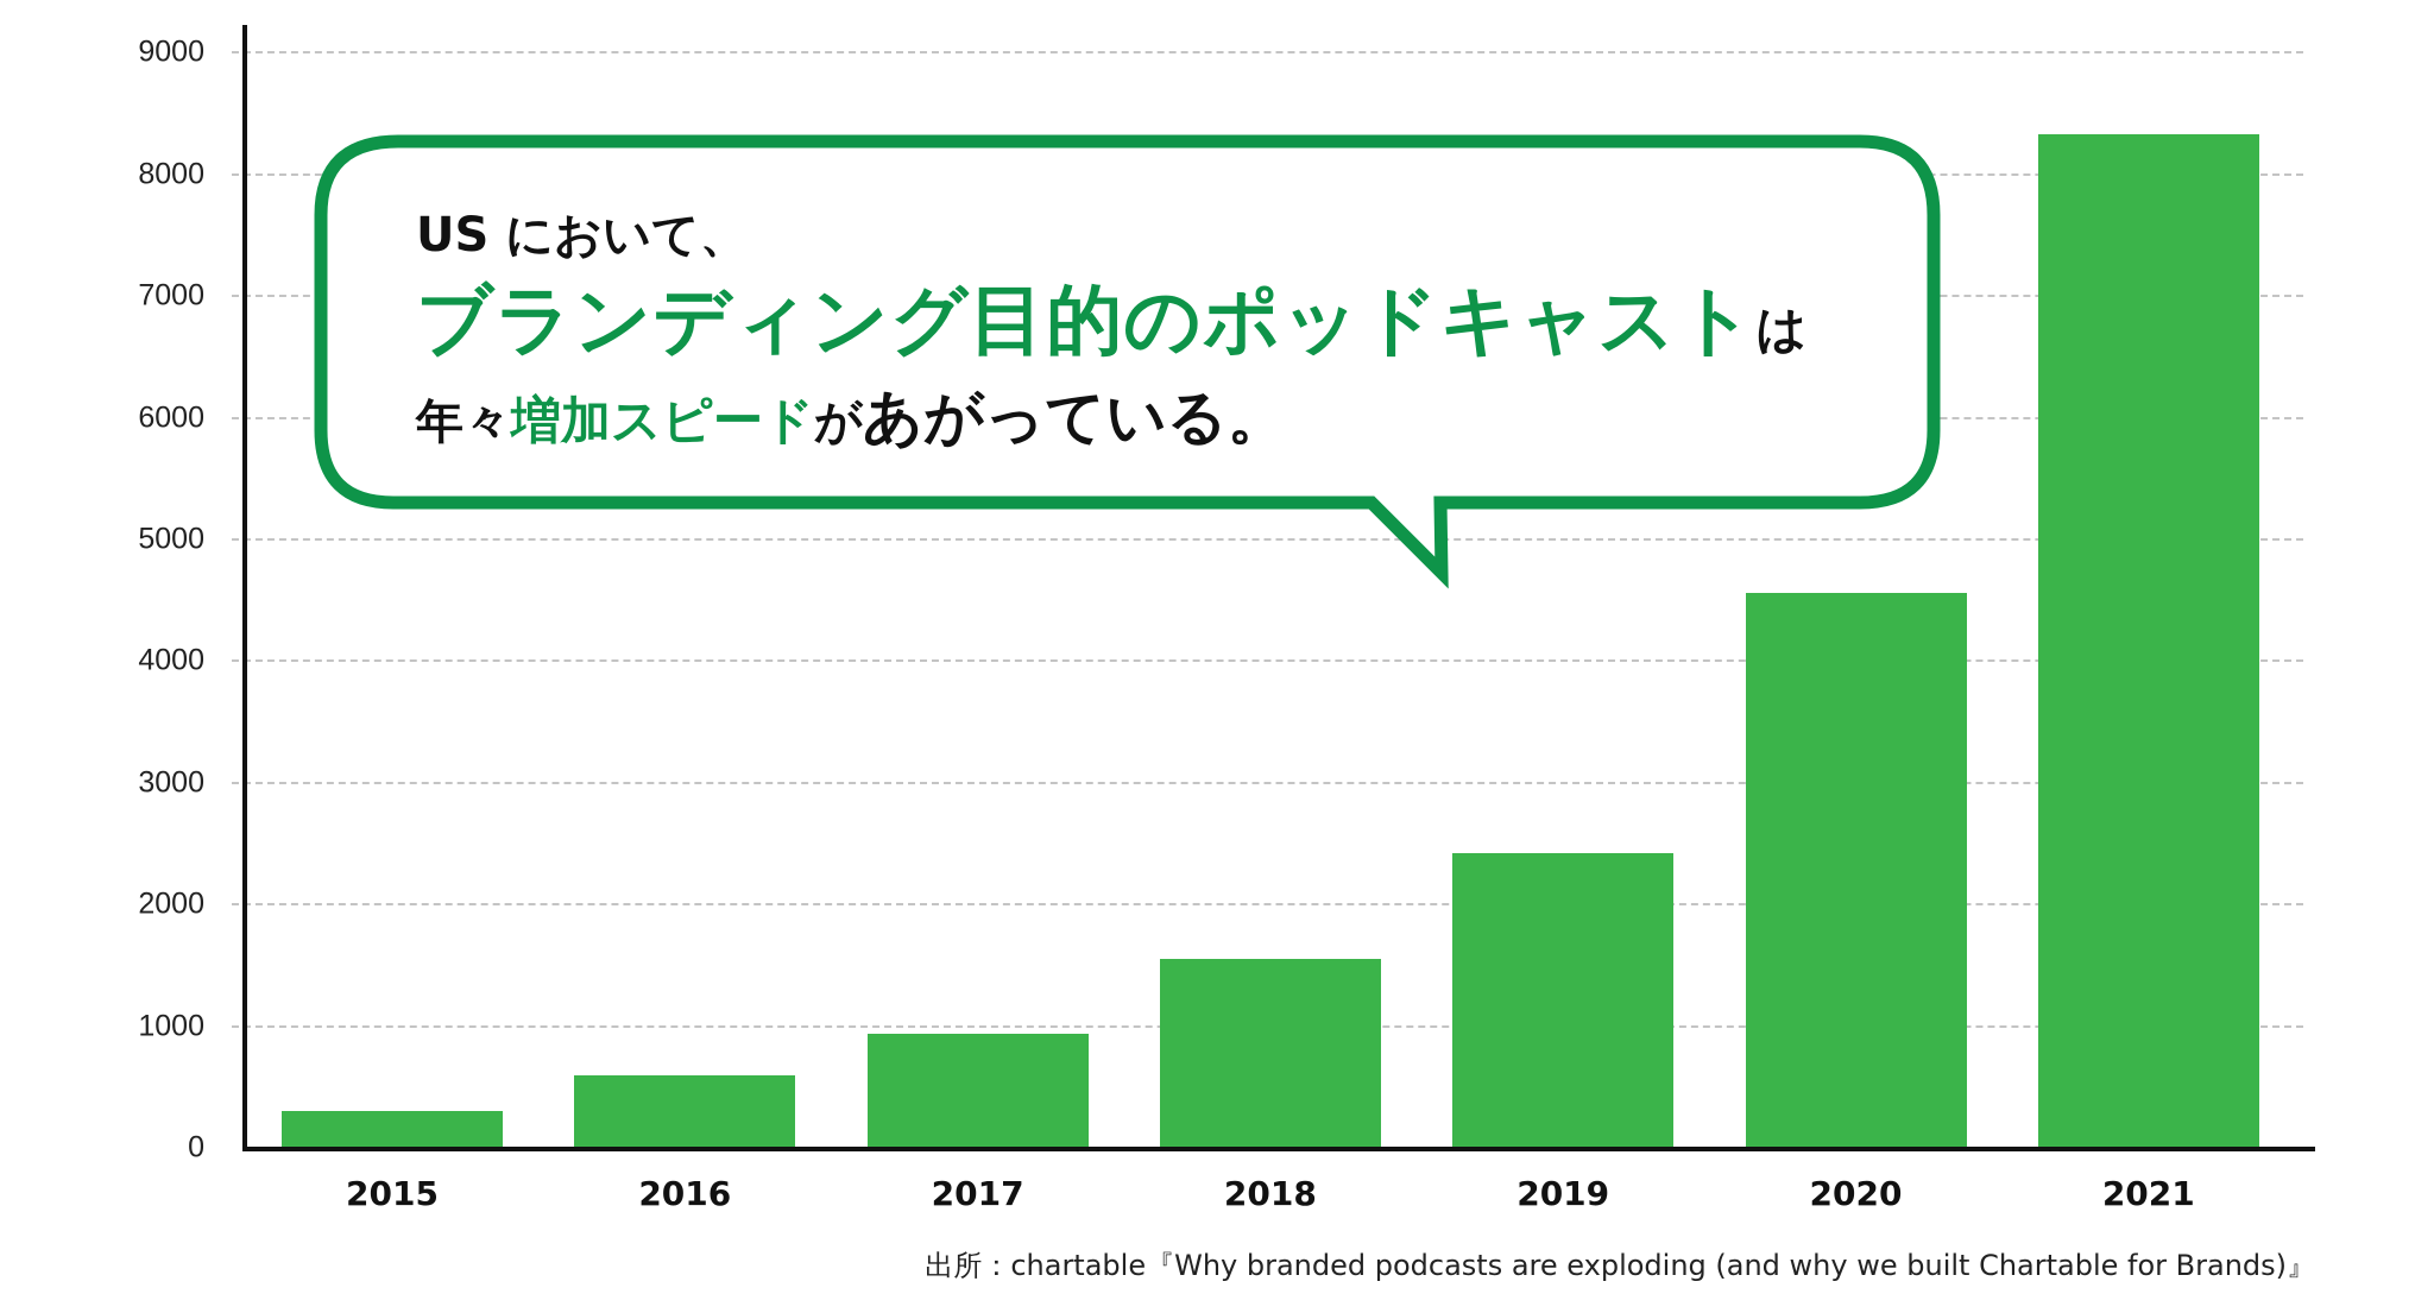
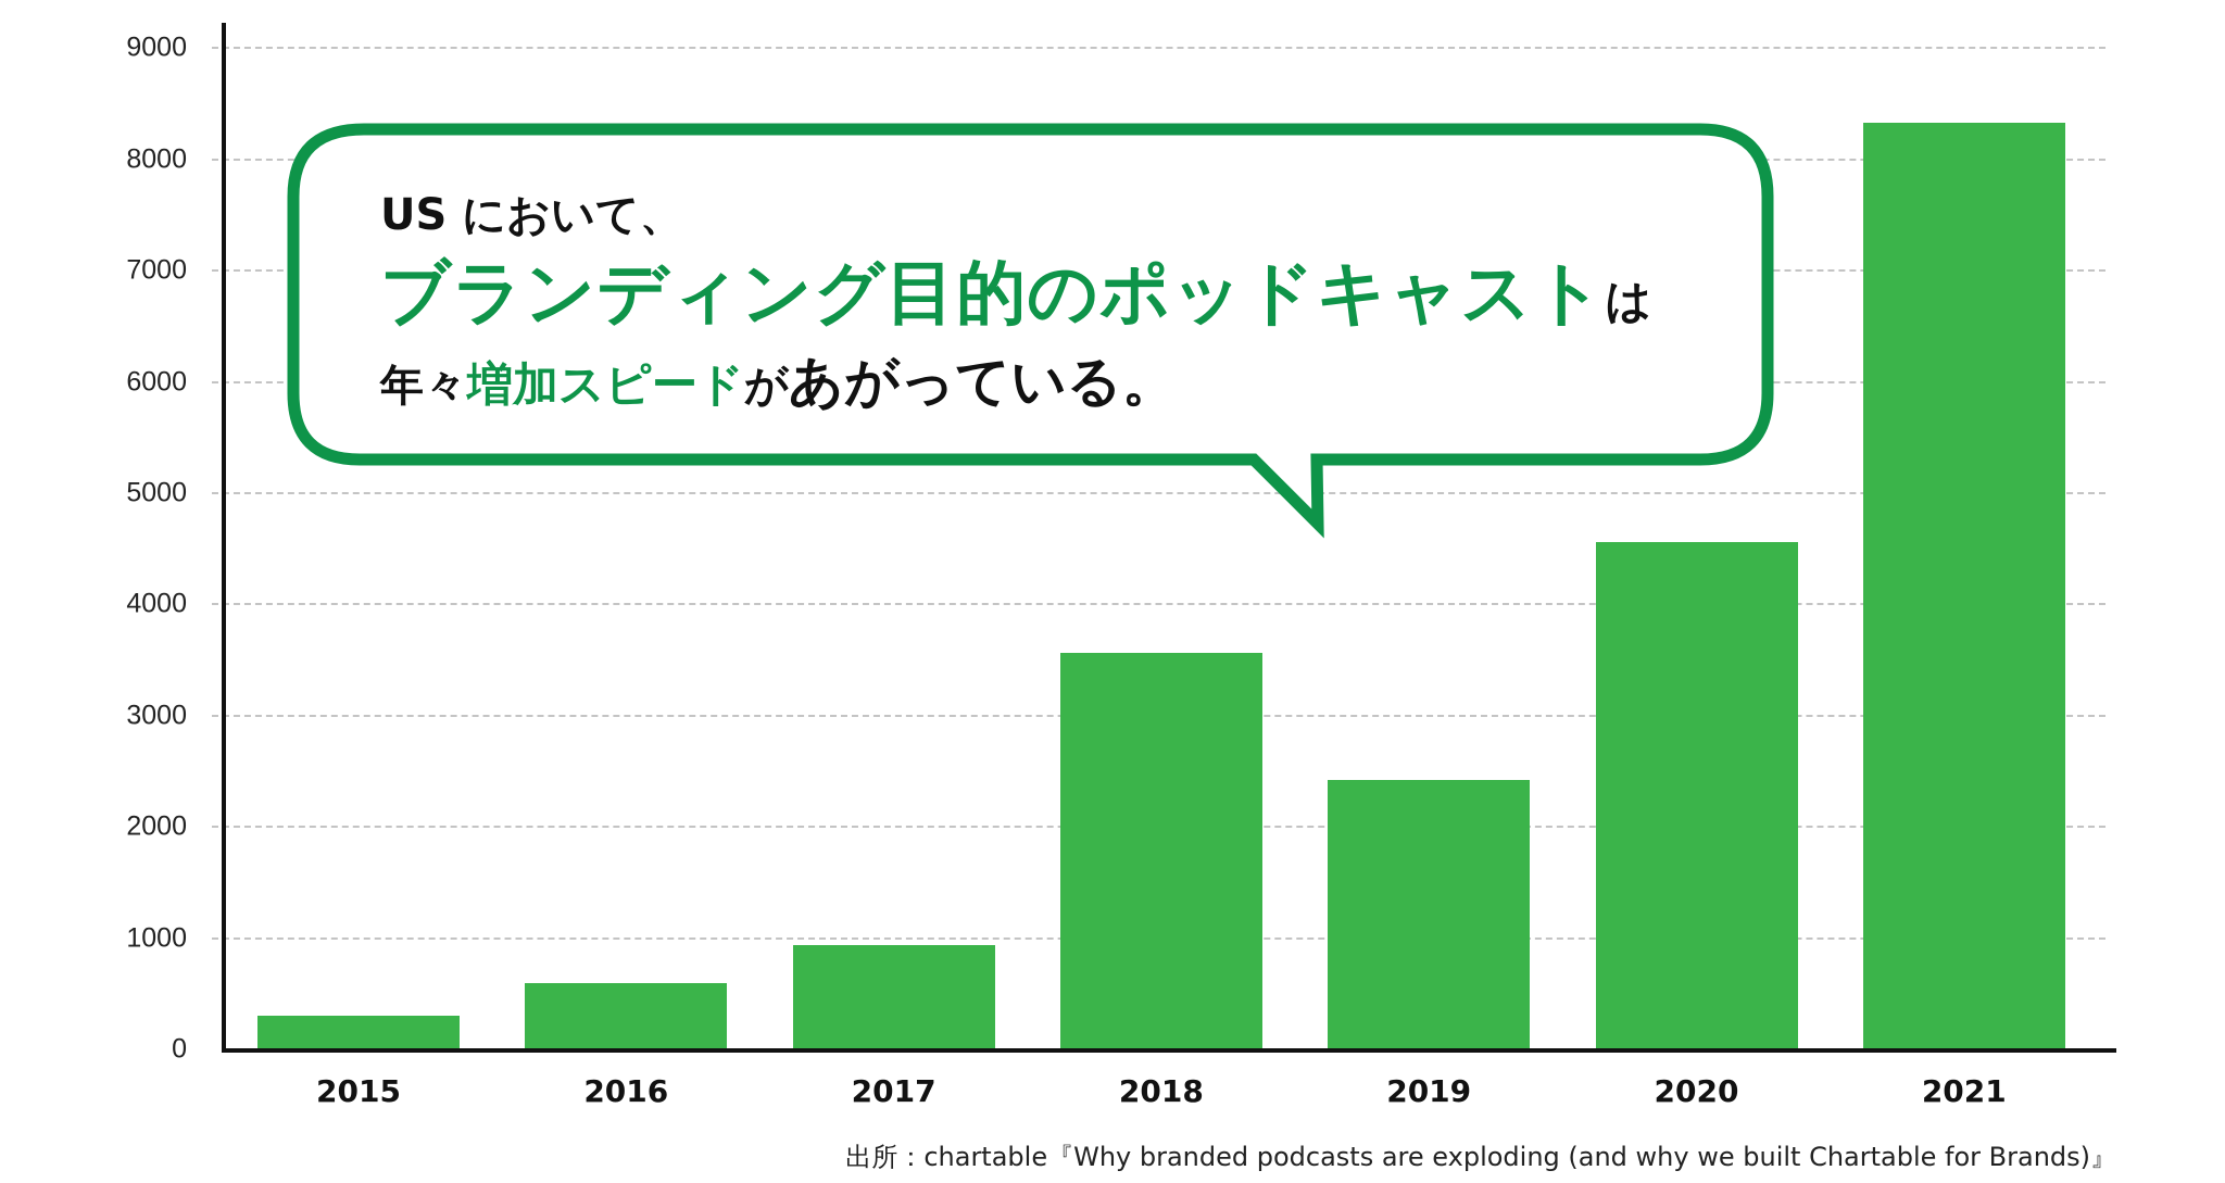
2018: 1550 -> 3560
